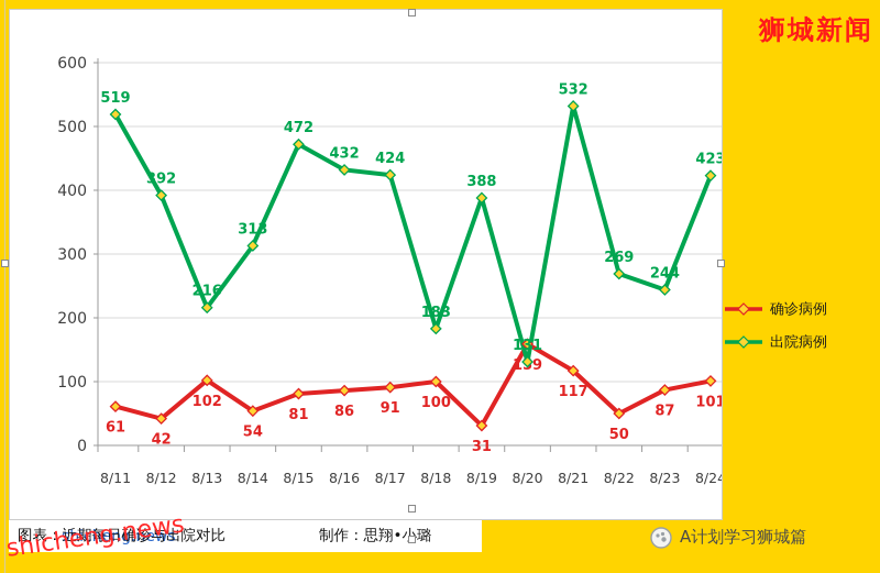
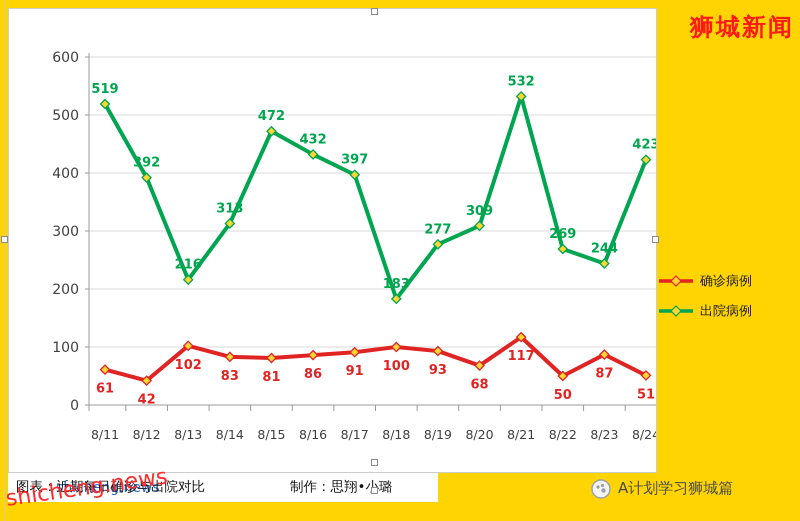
确诊病例/8/14: 54 -> 83
出院病例/8/17: 424 -> 397
确诊病例/8/19: 31 -> 93
出院病例/8/19: 388 -> 277
确诊病例/8/20: 159 -> 68
出院病例/8/20: 131 -> 309
确诊病例/8/24: 101 -> 51
